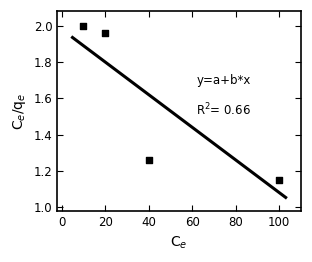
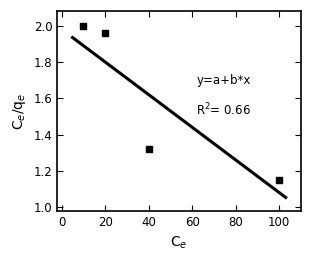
40: 1.26 -> 1.32
